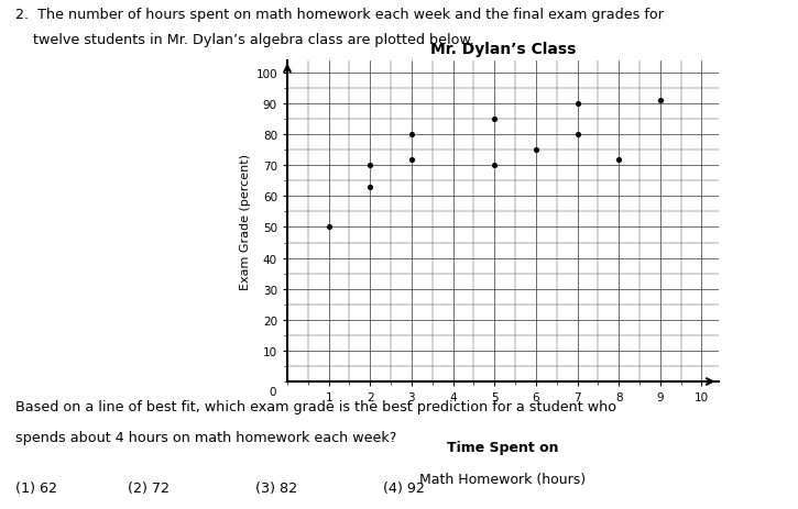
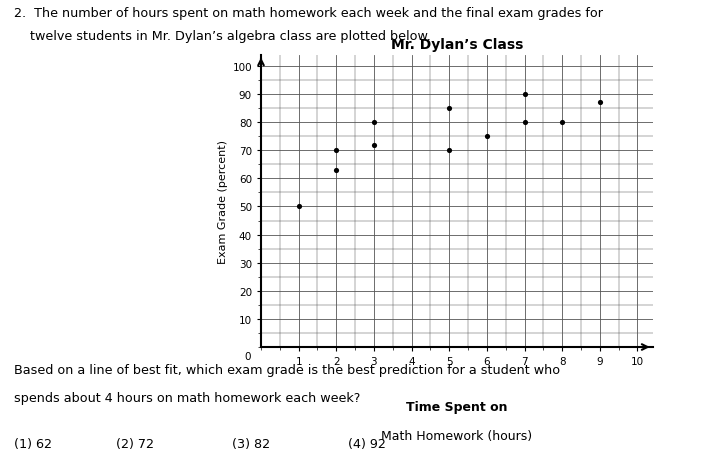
8: 72 -> 80
9: 91 -> 87
